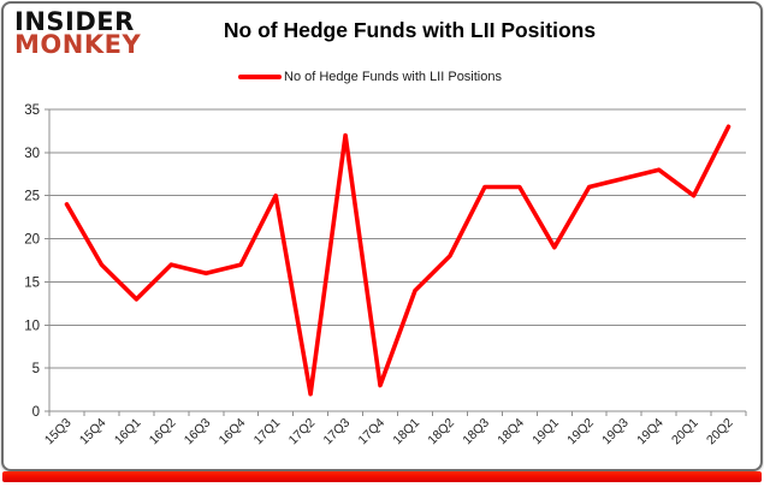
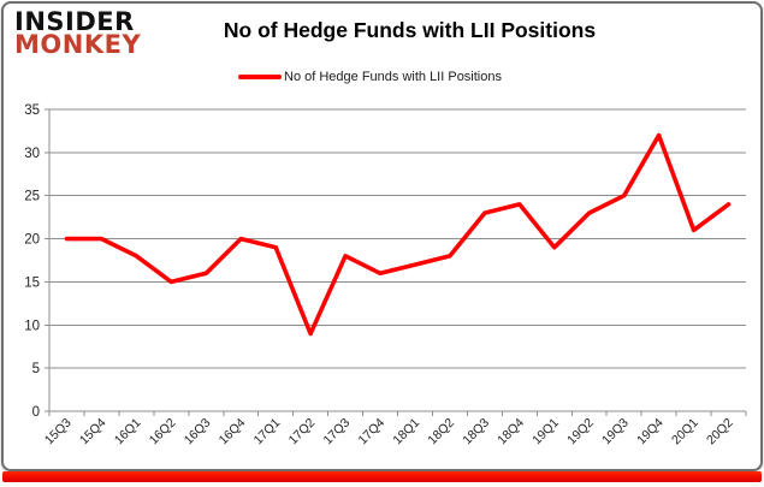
15Q3: 24 -> 20
15Q4: 17 -> 20
16Q1: 13 -> 18
16Q2: 17 -> 15
16Q4: 17 -> 20
17Q1: 25 -> 19
17Q2: 2 -> 9
17Q3: 32 -> 18
17Q4: 3 -> 16
18Q1: 14 -> 17
18Q3: 26 -> 23
18Q4: 26 -> 24
19Q2: 26 -> 23
19Q3: 27 -> 25
19Q4: 28 -> 32
20Q1: 25 -> 21
20Q2: 33 -> 24
